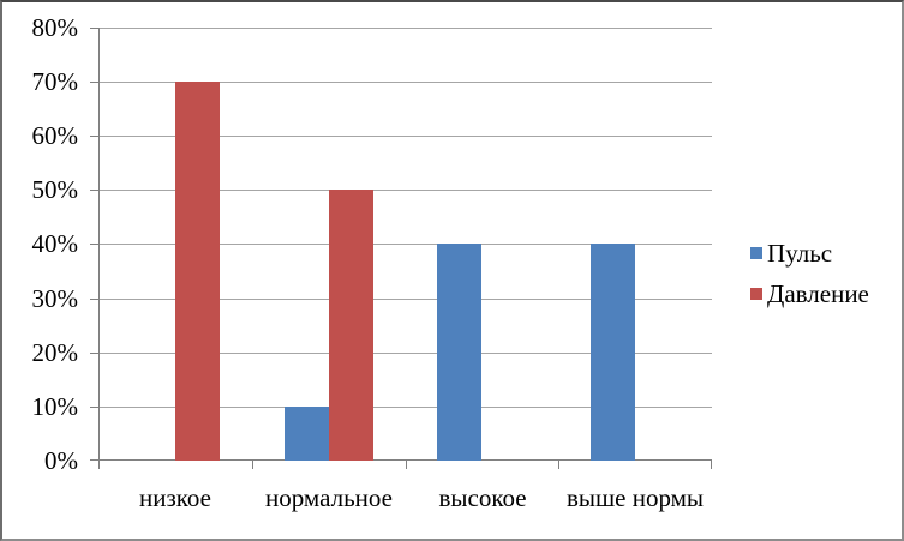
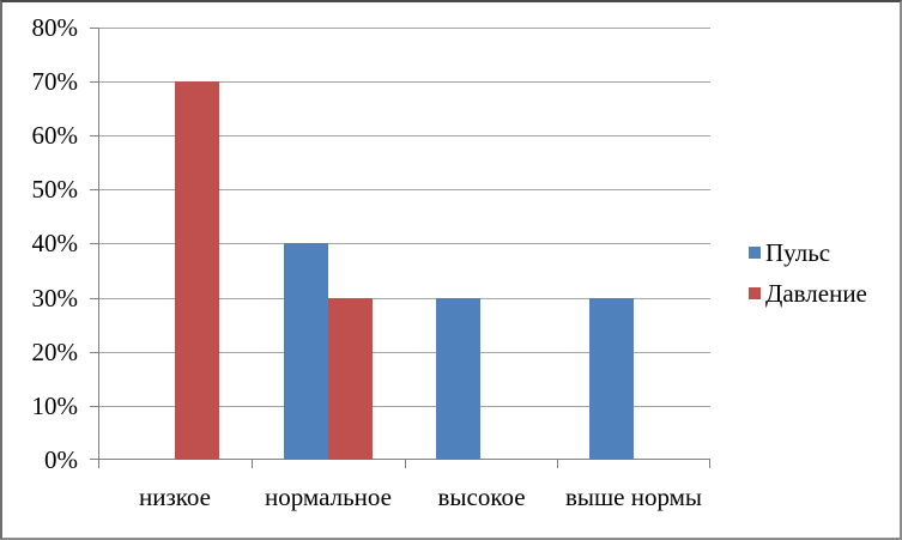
Пульс/нормальное: 10% -> 40%
Давление/нормальное: 50% -> 30%
Пульс/высокое: 40% -> 30%
Пульс/выше нормы: 40% -> 30%
